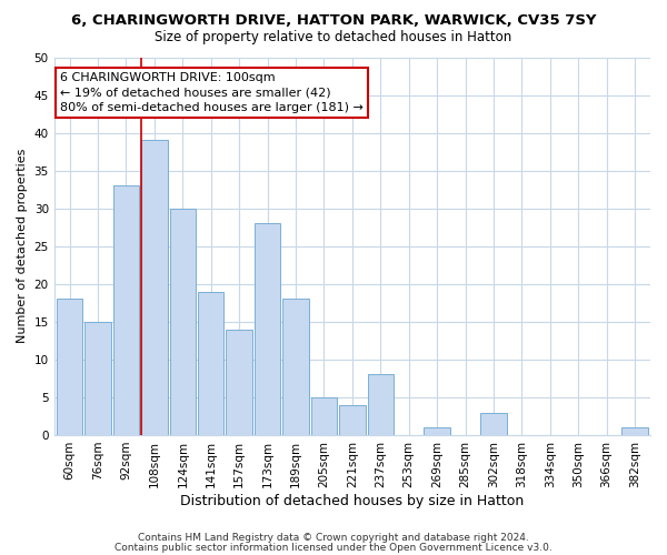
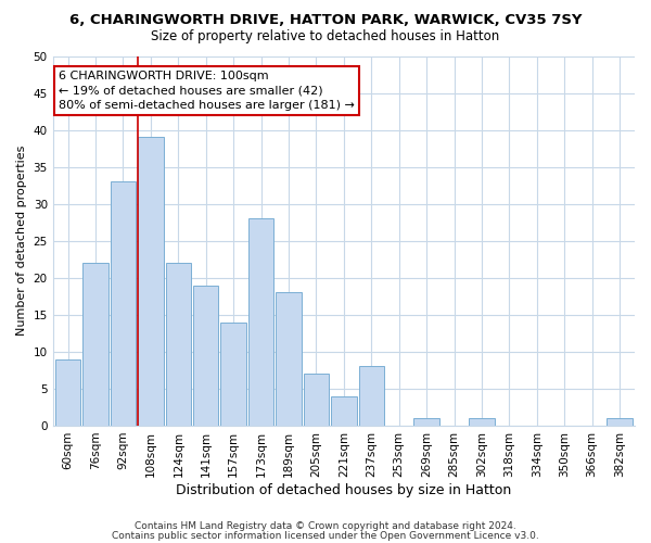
60sqm: 18 -> 9
76sqm: 15 -> 22
124sqm: 30 -> 22
205sqm: 5 -> 7
302sqm: 3 -> 1
